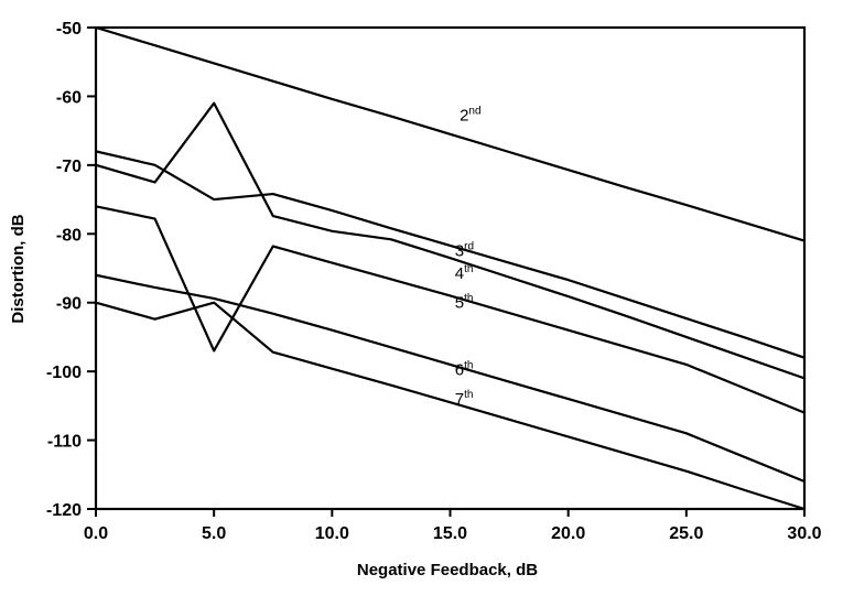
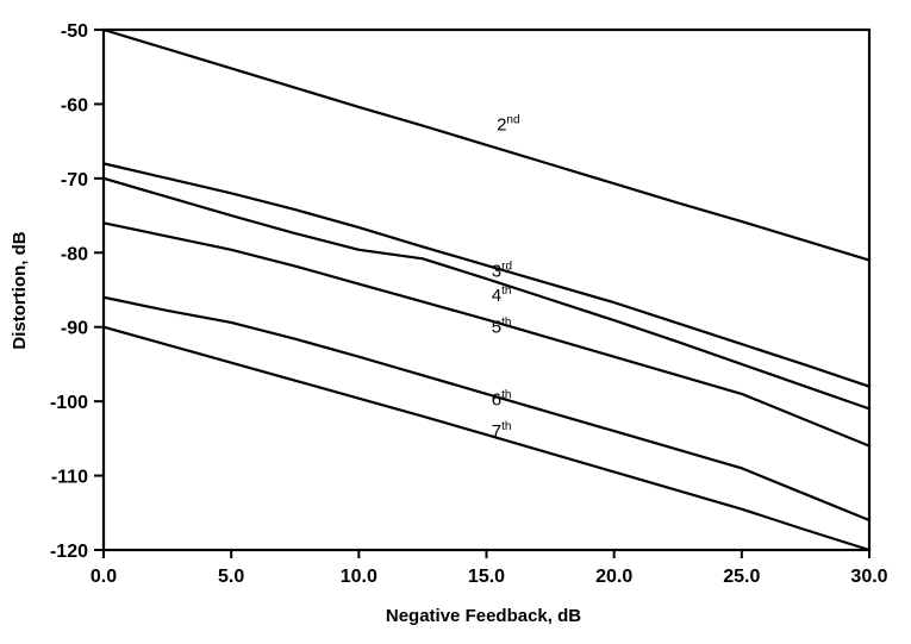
3rd/5: -75 -> -72
4th/5: -61 -> -75
5th/5: -97 -> -80
7th/5: -90 -> -95
